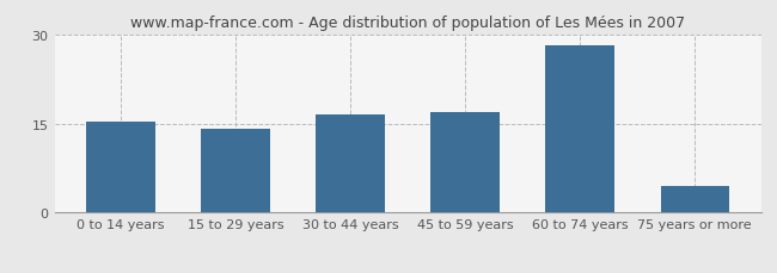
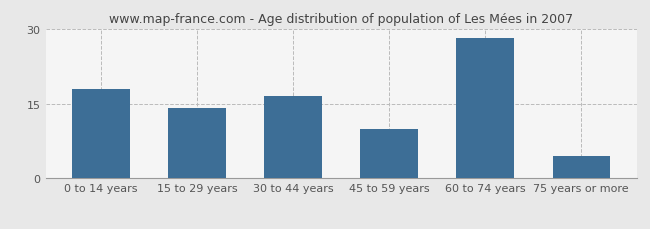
0 to 14 years: 15.4 -> 18.0
45 to 59 years: 17.0 -> 10.0
